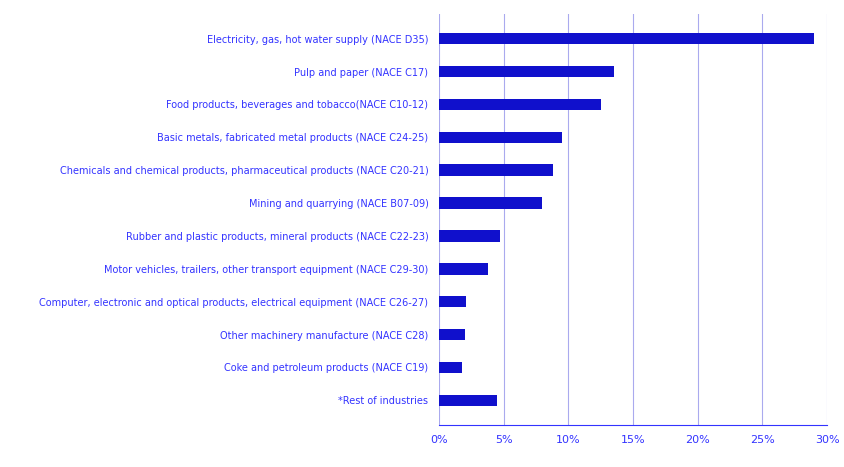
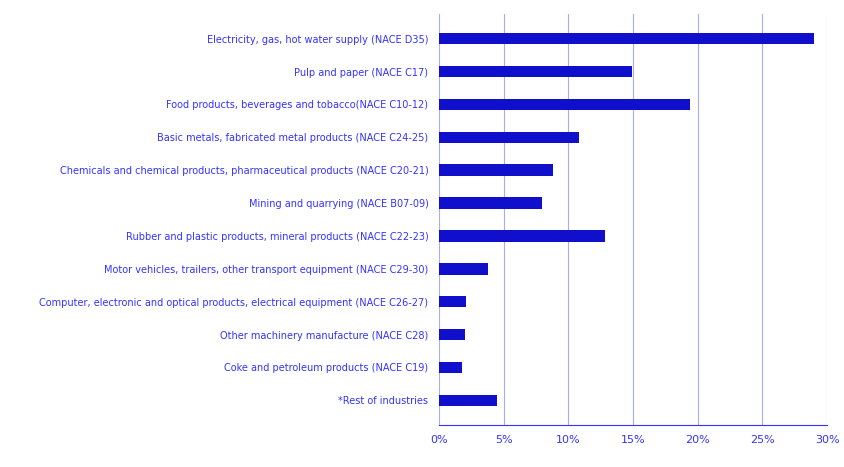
Pulp and paper (NACE C17): 13.5% -> 14.9%
Food products, beverages and tobacco(NACE C10-12): 12.5% -> 19.4%
Basic metals, fabricated metal products (NACE C24-25): 9.5% -> 10.8%
Rubber and plastic products, mineral products (NACE C22-23): 4.7% -> 12.8%
